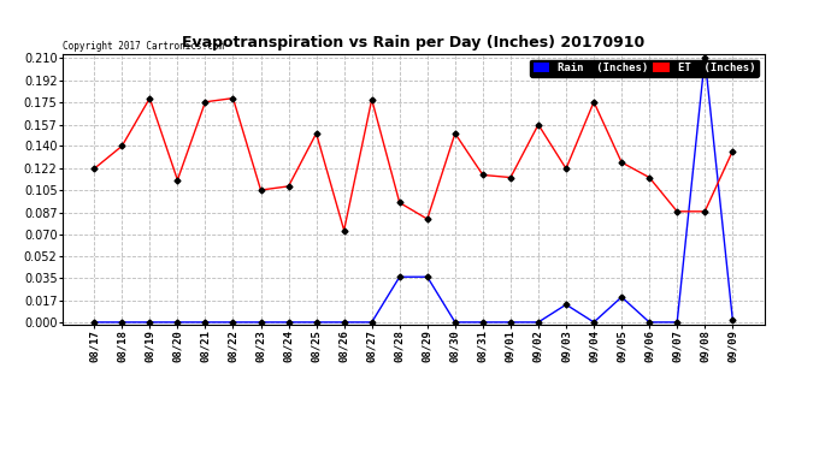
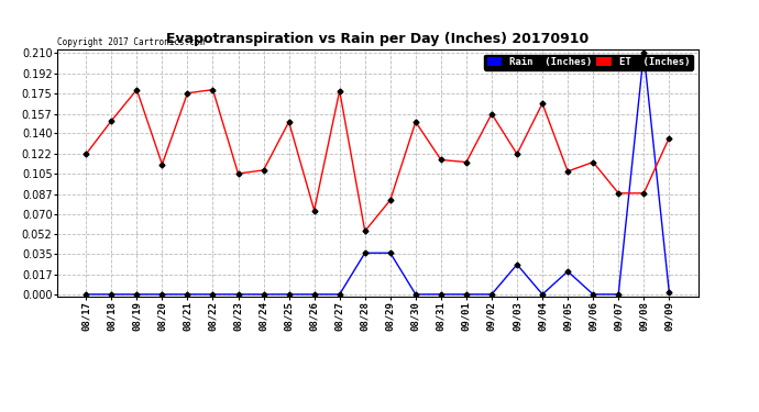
ET (Inches)/08/18: 0.140 -> 0.151
ET (Inches)/08/28: 0.095 -> 0.055
Rain (Inches)/09/03: 0.014 -> 0.026
ET (Inches)/09/04: 0.175 -> 0.166
ET (Inches)/09/05: 0.127 -> 0.107
